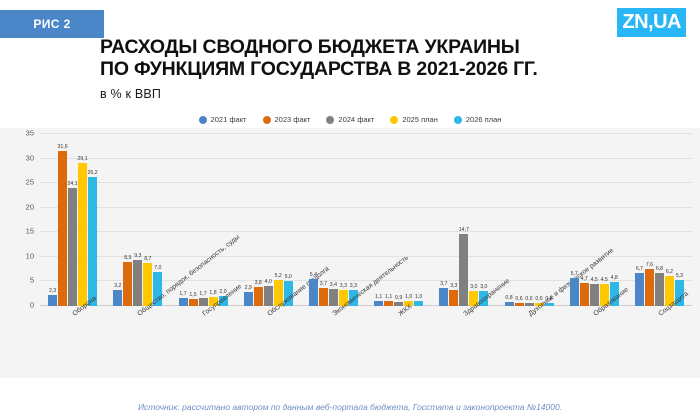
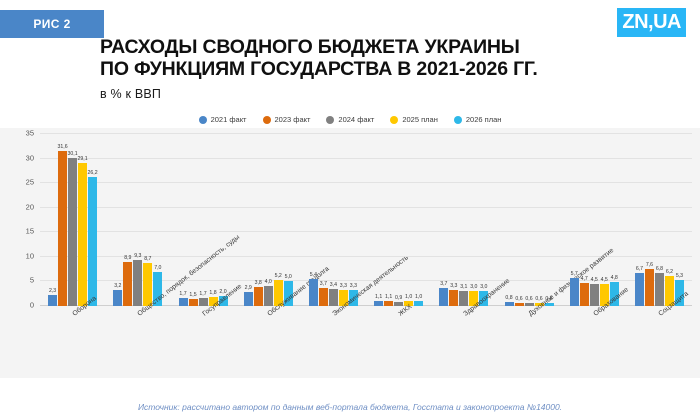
2024 факт/Оборона: 24,1 -> 30,1
2024 факт/Здравоохранение: 14,7 -> 3,1
